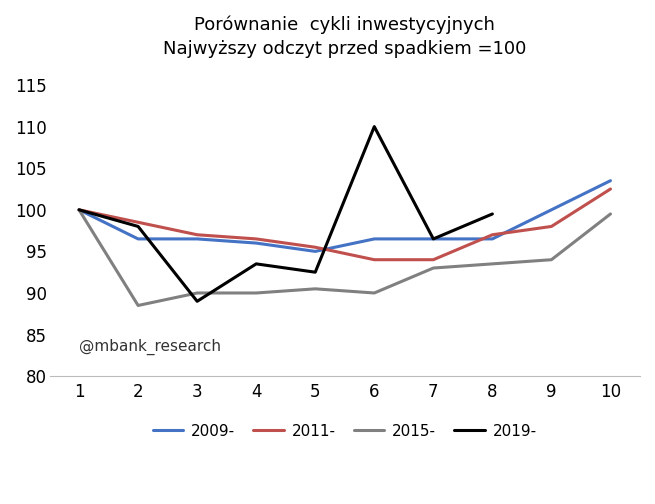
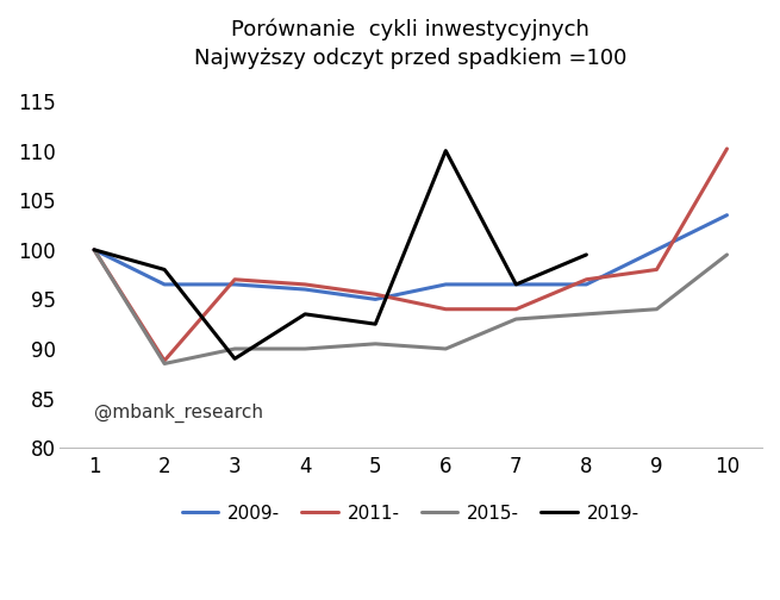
2011-/2: 98.5 -> 88.8
2011-/10: 102.5 -> 110.2
